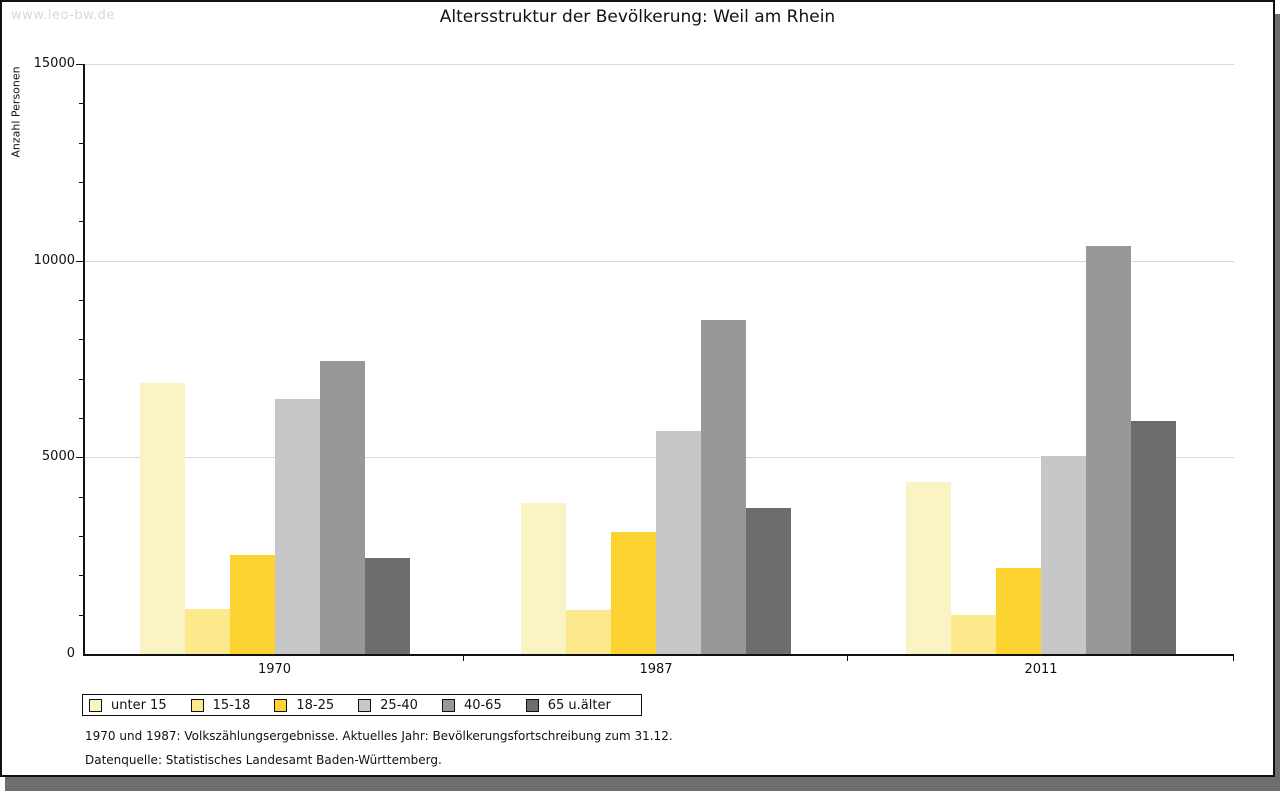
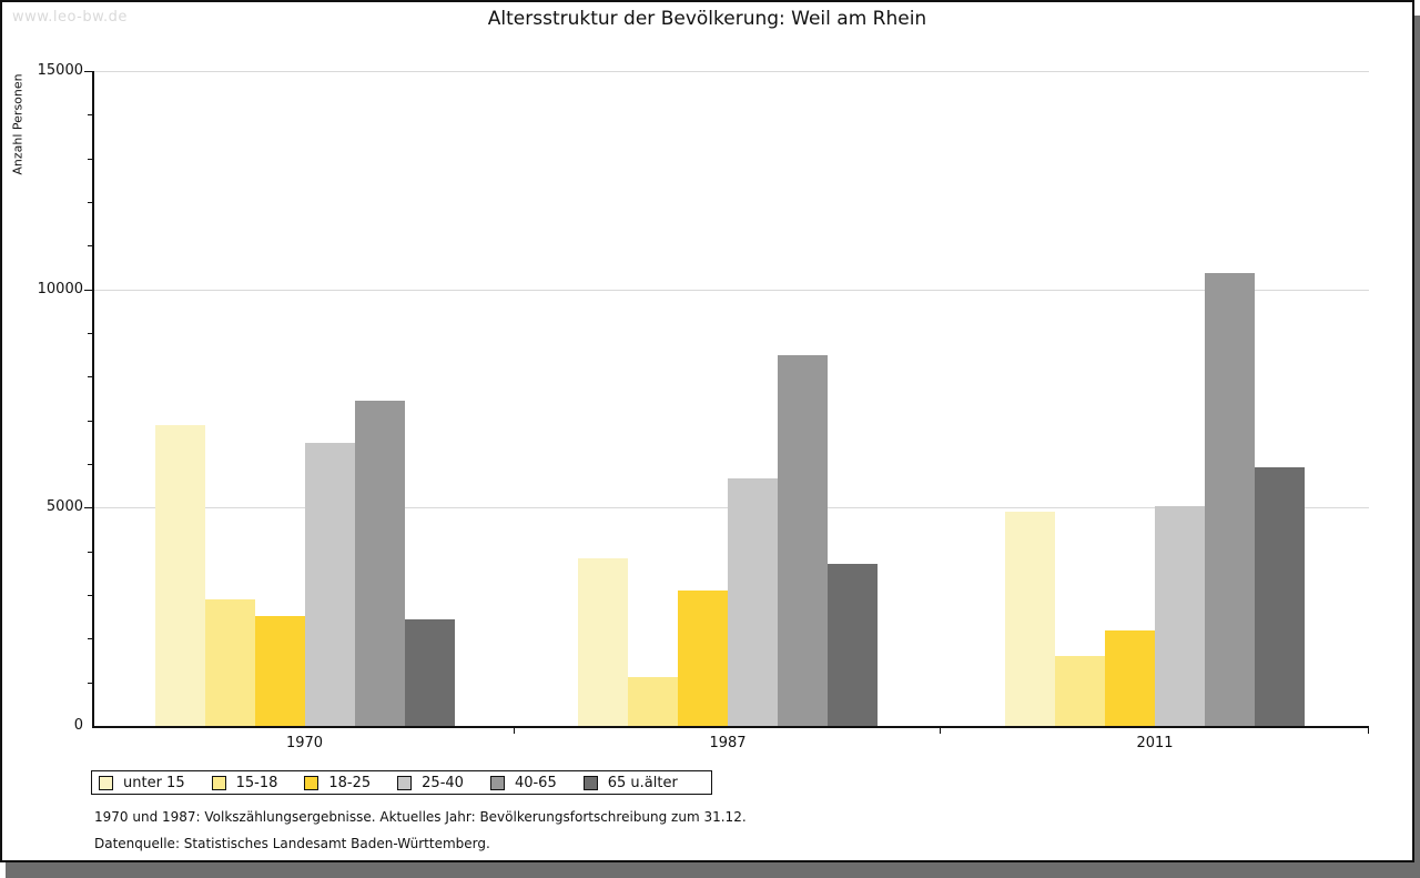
15-18/1970: 1100 -> 2900
unter 15/2011: 4400 -> 4900
15-18/2011: 1000 -> 1600
